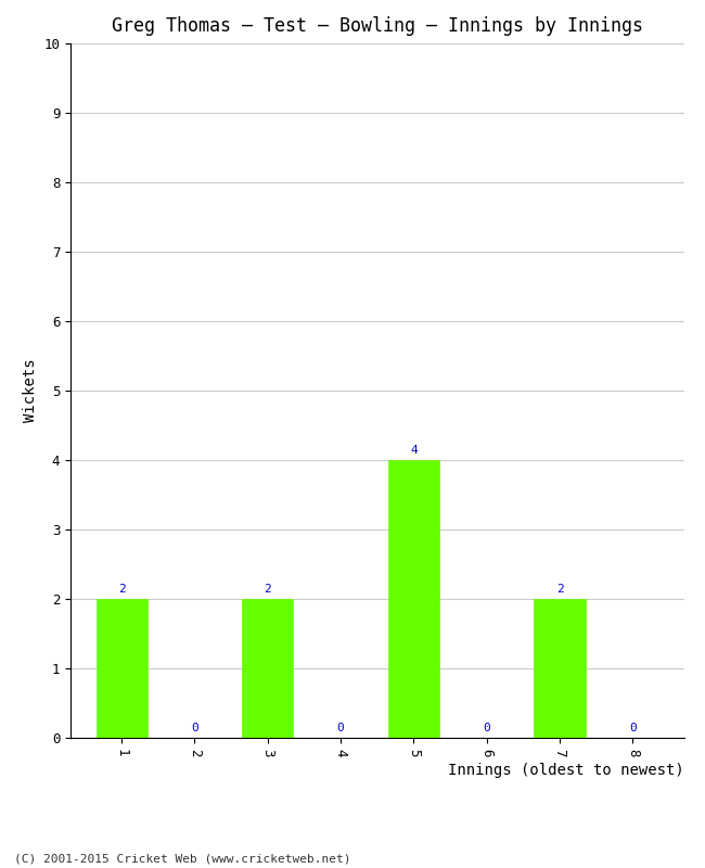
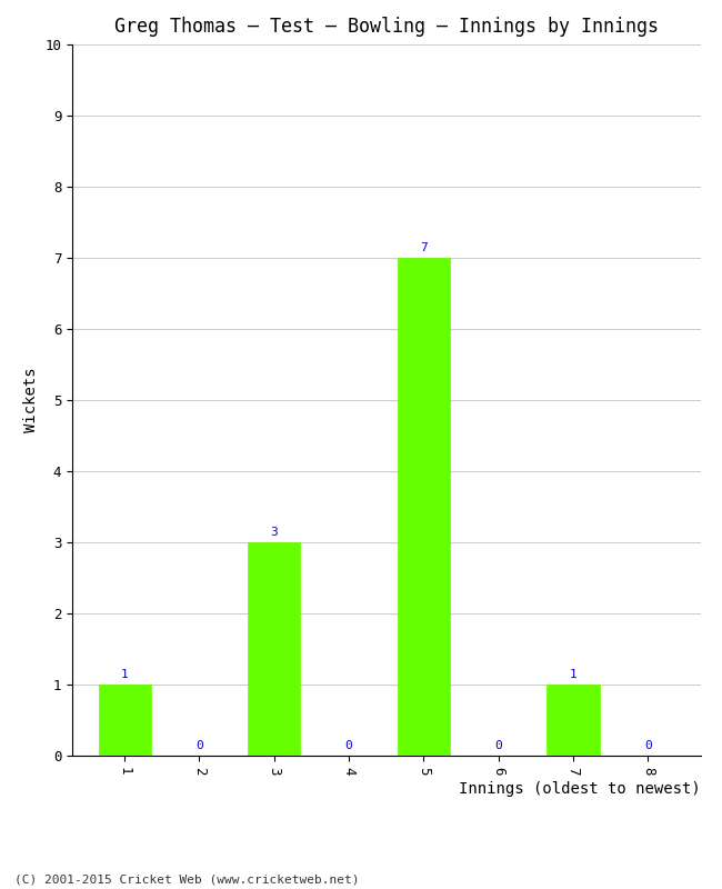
1: 2 -> 1
3: 2 -> 3
5: 4 -> 7
7: 2 -> 1
